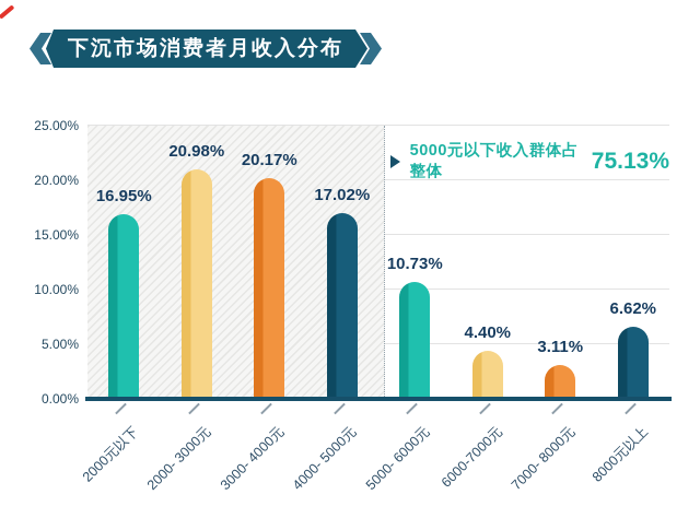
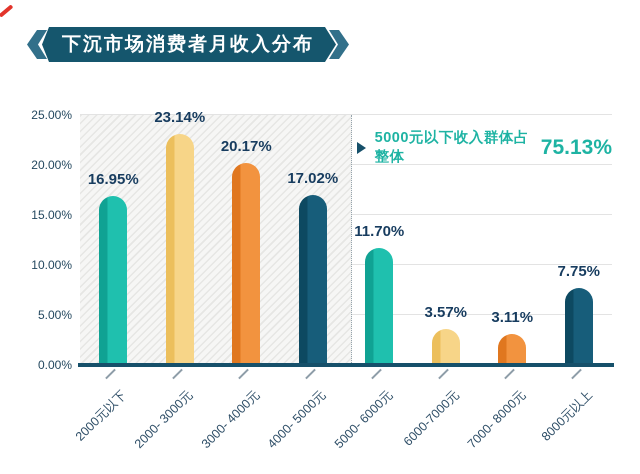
2000- 3000元: 20.98% -> 23.14%
5000- 6000元: 10.73% -> 11.70%
6000-7000元: 4.40% -> 3.57%
8000元以上: 6.62% -> 7.75%
